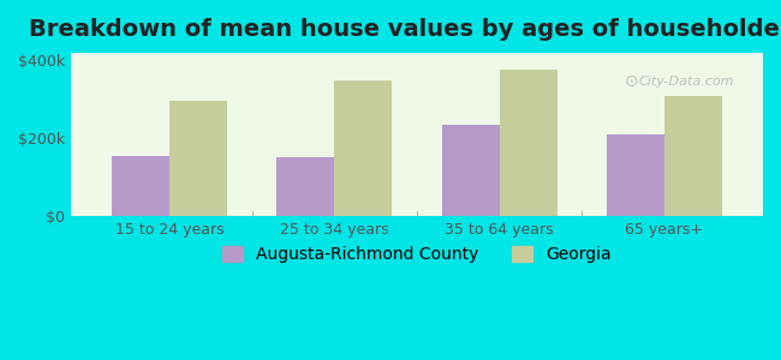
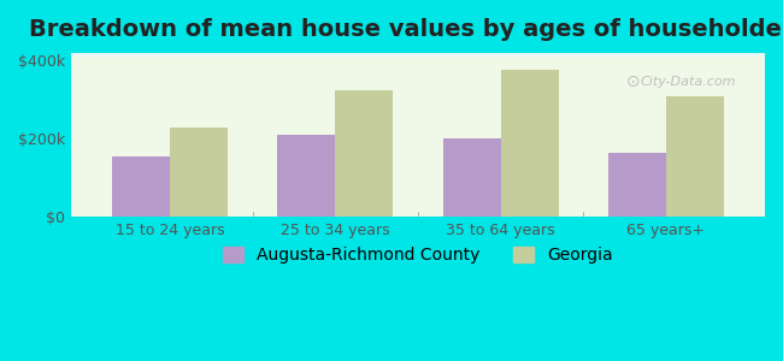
Georgia/15 to 24 years: $295k -> $230k
Augusta-Richmond County/25 to 34 years: $150k -> $210k
Georgia/25 to 34 years: $350k -> $325k
Augusta-Richmond County/35 to 64 years: $235k -> $200k
Augusta-Richmond County/65 years+: $210k -> $165k
